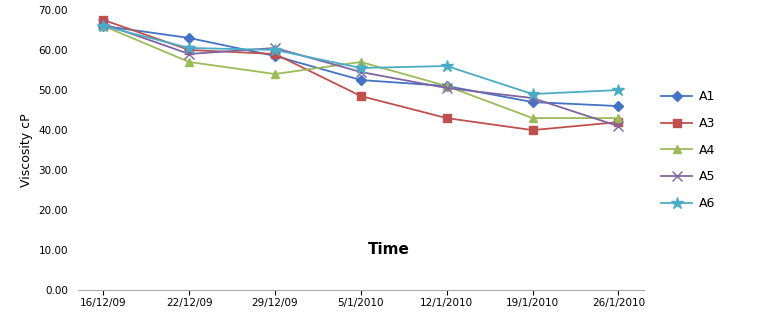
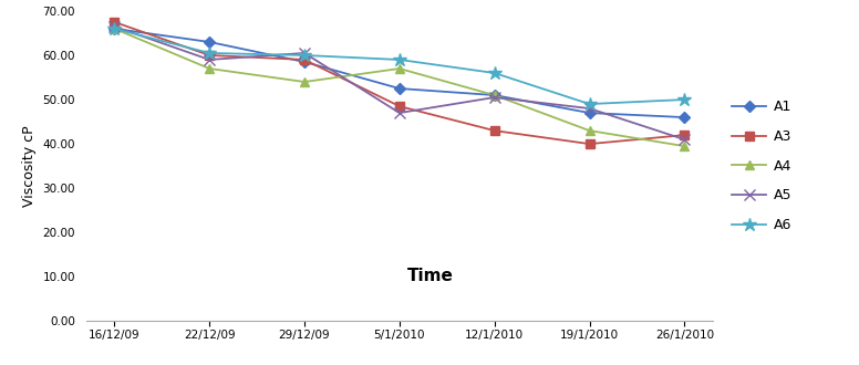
A5/5/1/2010: 54.5 -> 47.0
A6/5/1/2010: 55.5 -> 59.0
A4/26/1/2010: 43.0 -> 39.5
